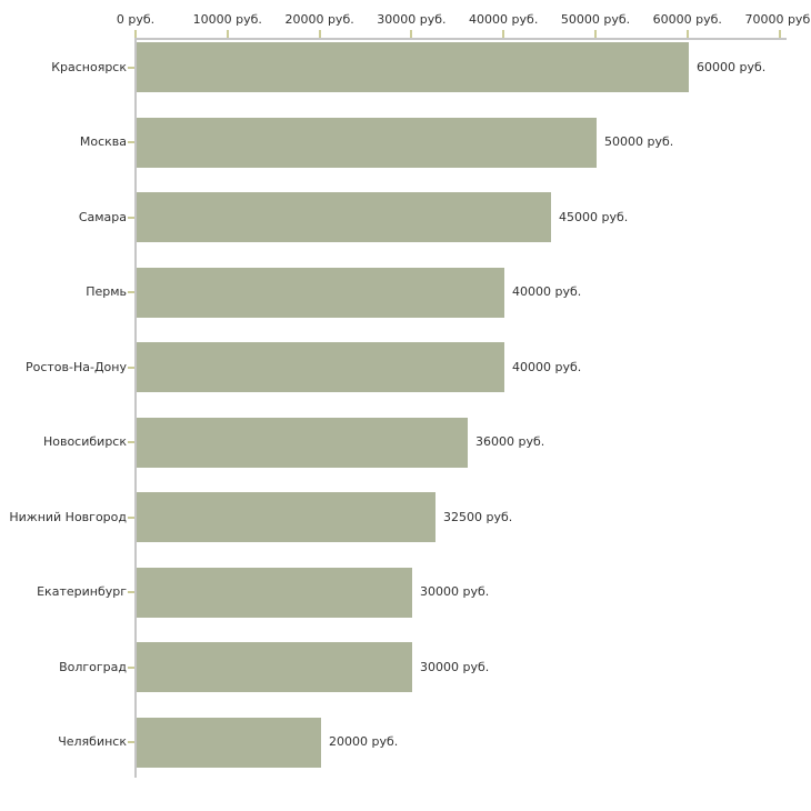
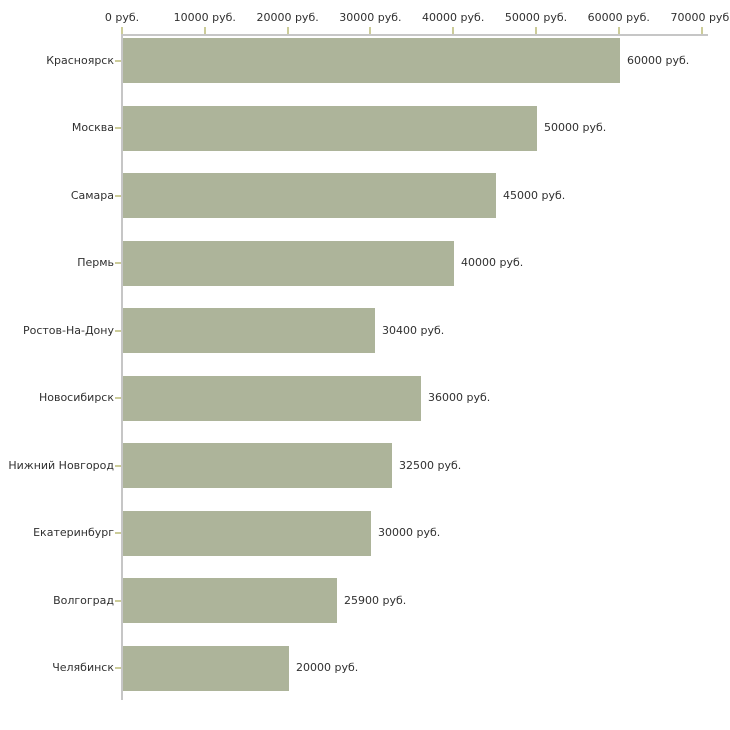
Ростов-На-Дону: 40000 -> 30400
Волгоград: 30000 -> 25900
